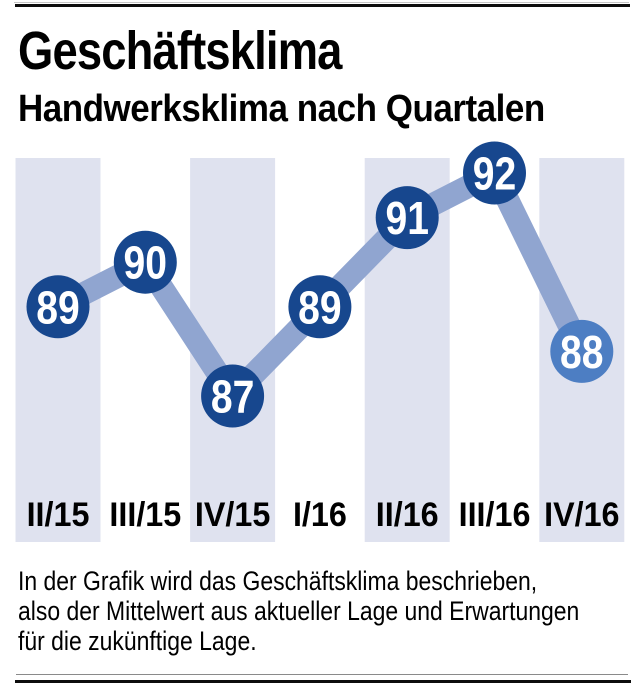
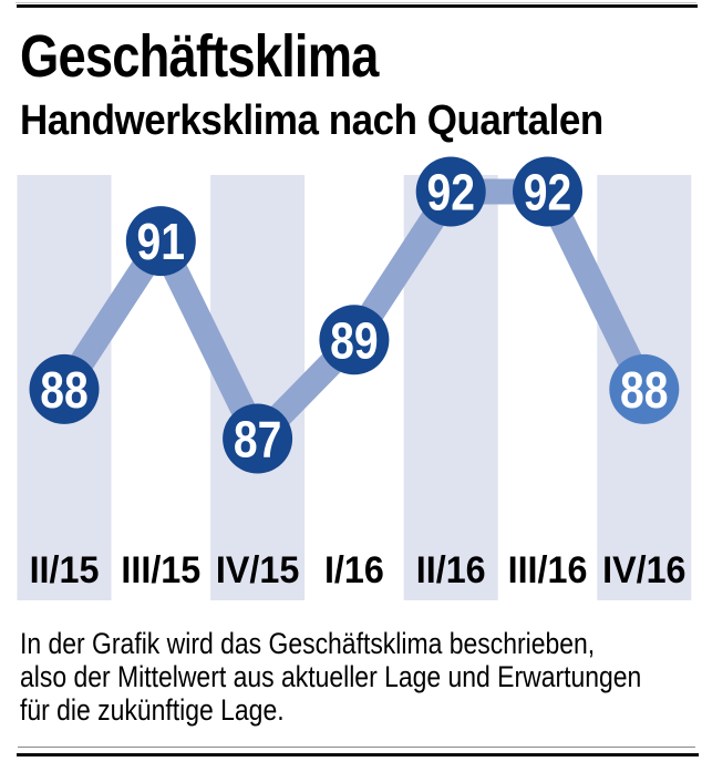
II/15: 89 -> 88
III/15: 90 -> 91
II/16: 91 -> 92
